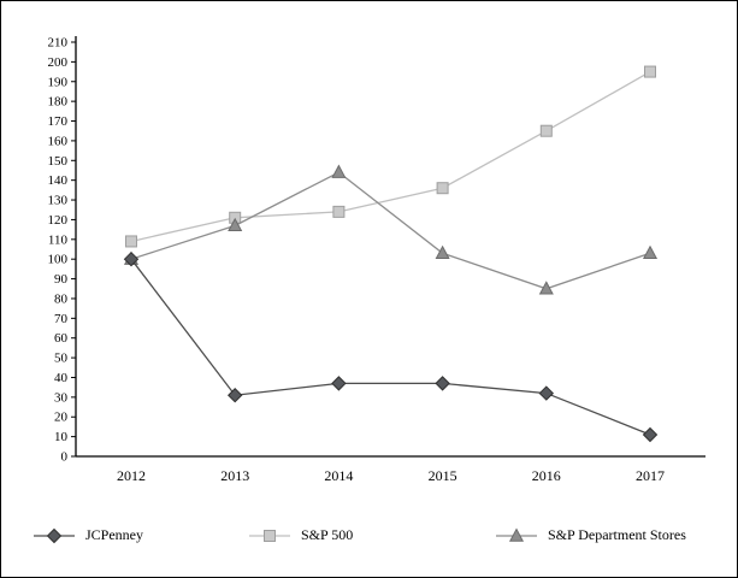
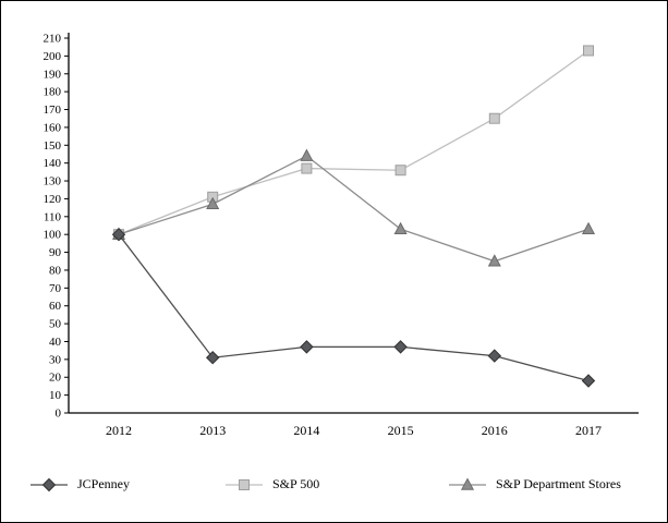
S&P 500/2012: 109 -> 100
S&P 500/2014: 124 -> 137
JCPenney/2017: 11 -> 18
S&P 500/2017: 195 -> 203
